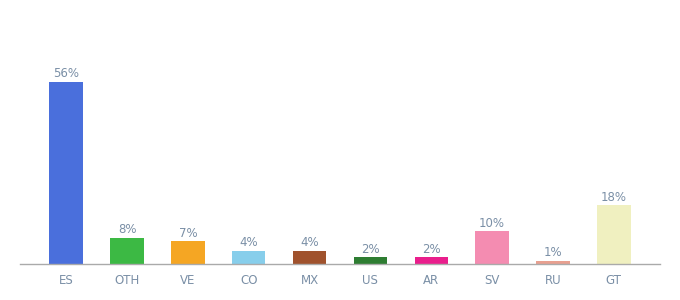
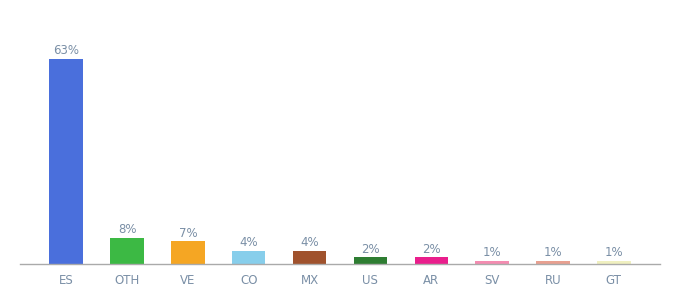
ES: 56% -> 63%
SV: 10% -> 1%
GT: 18% -> 1%
